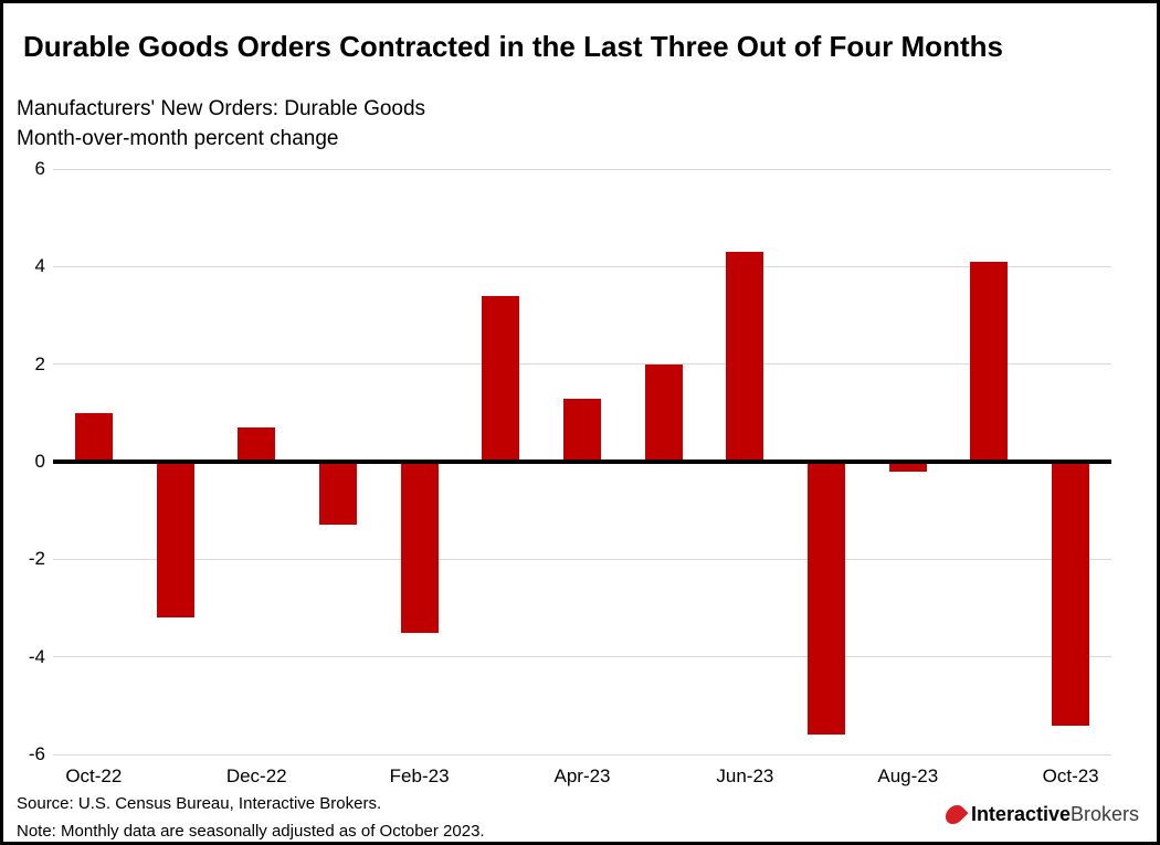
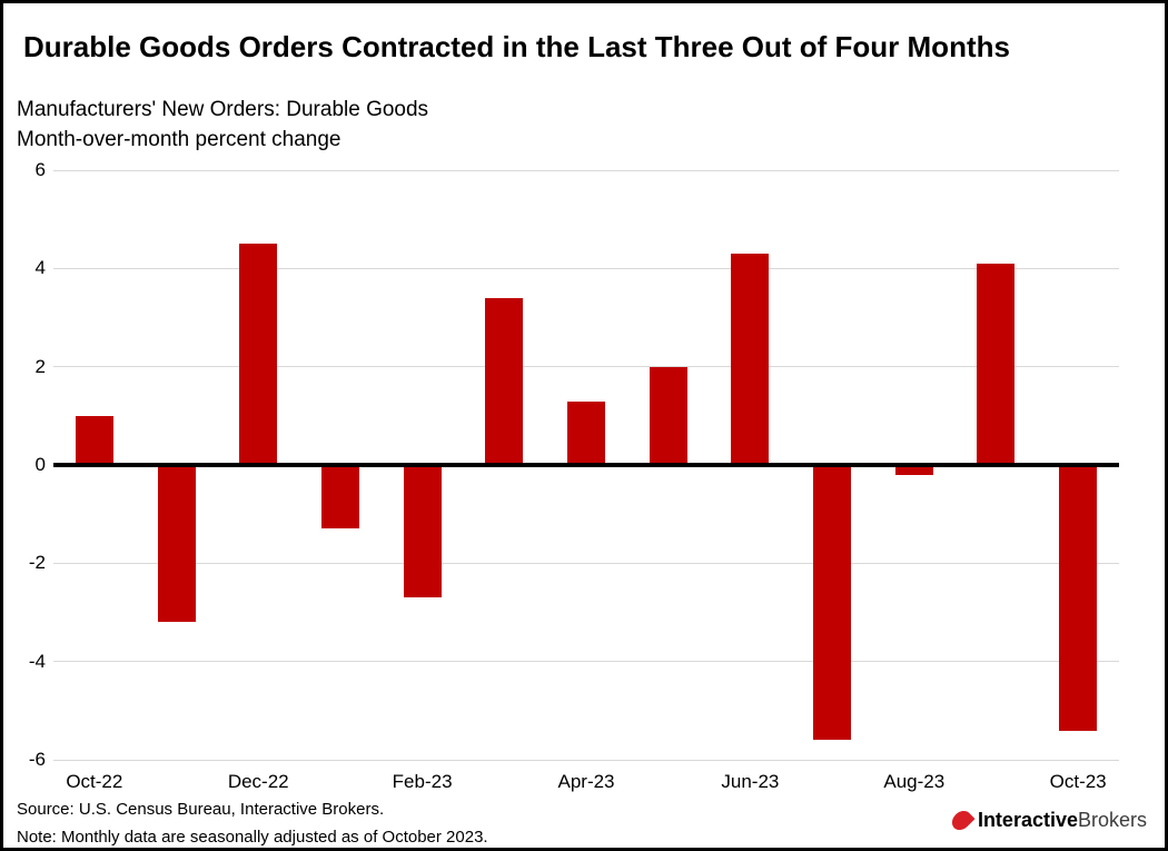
Dec-22: 0.7 -> 4.5
Feb-23: -3.5 -> -2.7
